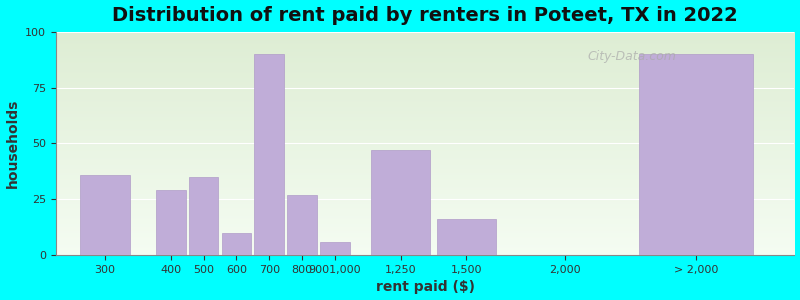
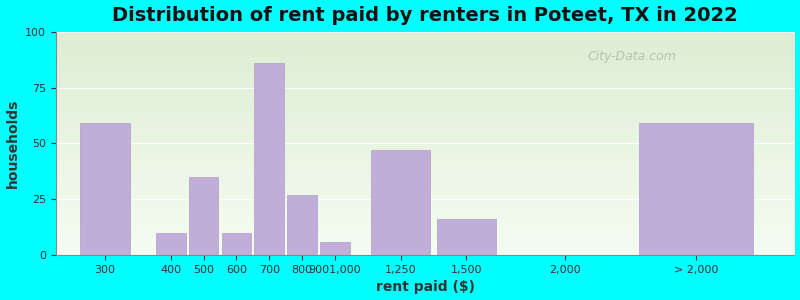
300: 36 -> 59
400: 29 -> 10
700: 90 -> 86
> 2,000: 90 -> 59
